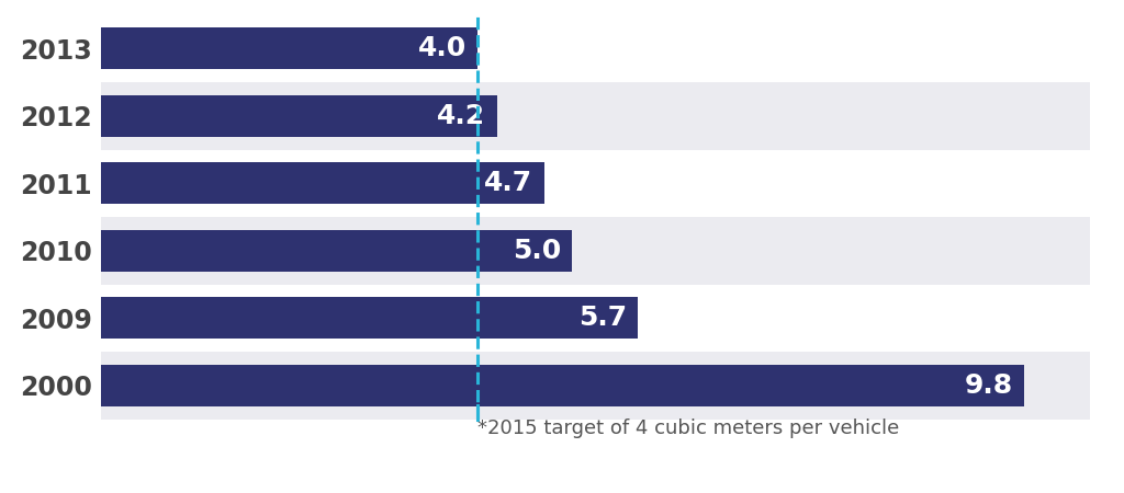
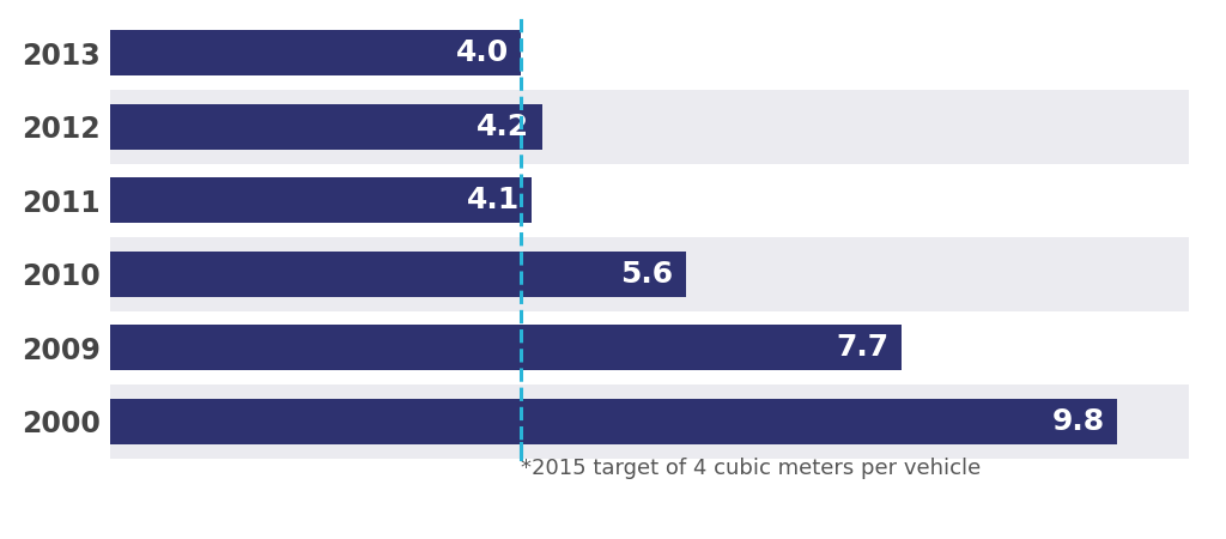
2011: 4.7 -> 4.1
2010: 5.0 -> 5.6
2009: 5.7 -> 7.7
